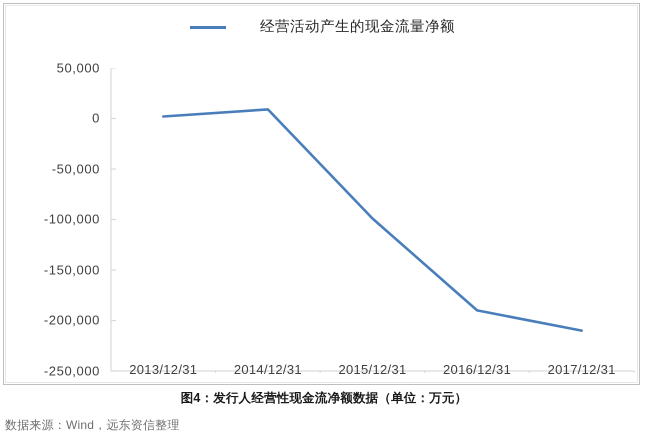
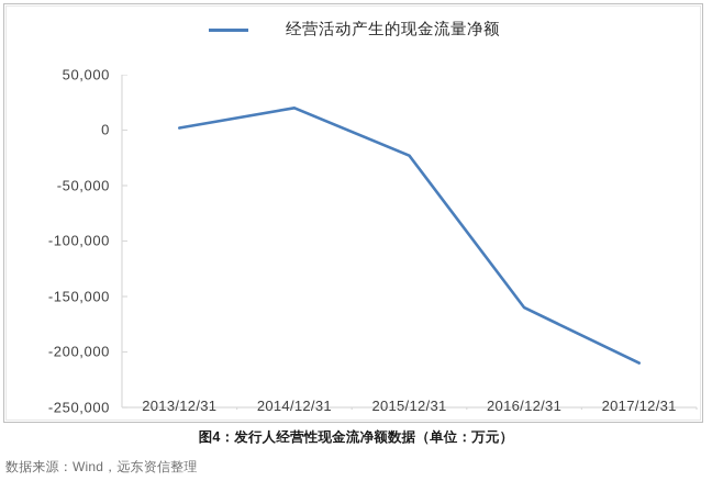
2014/12/31: 9000 -> 20000
2015/12/31: -99000 -> -23000
2016/12/31: -190000 -> -160000
